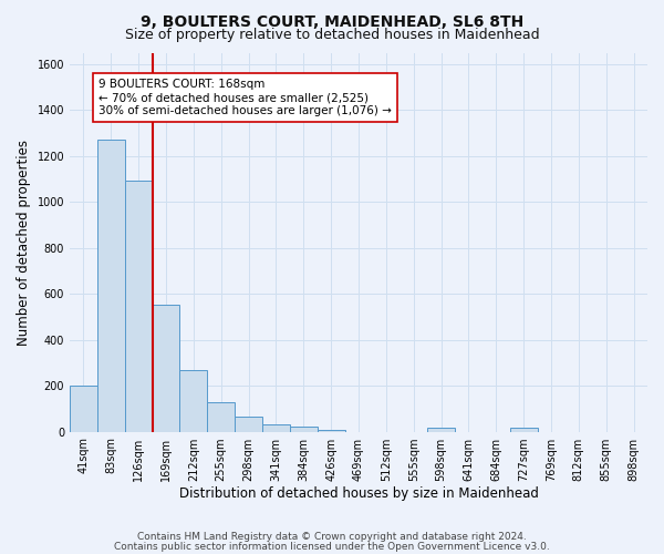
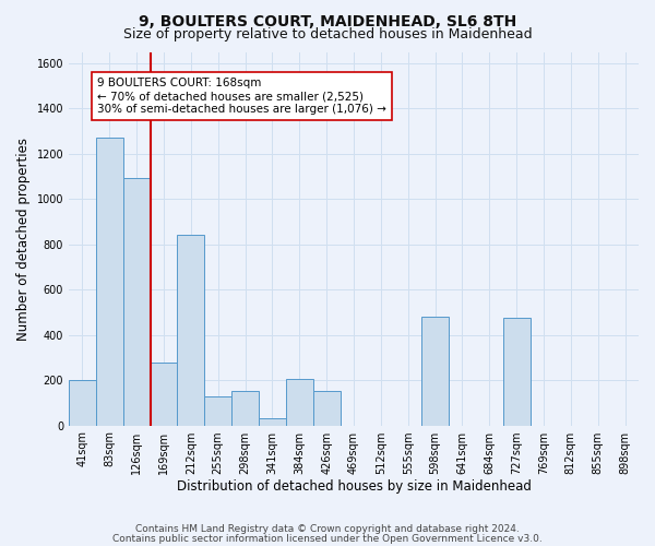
169sqm: 555 -> 280
212sqm: 270 -> 840
298sqm: 65 -> 150
384sqm: 20 -> 205
426sqm: 10 -> 150
598sqm: 15 -> 480
727sqm: 15 -> 475
